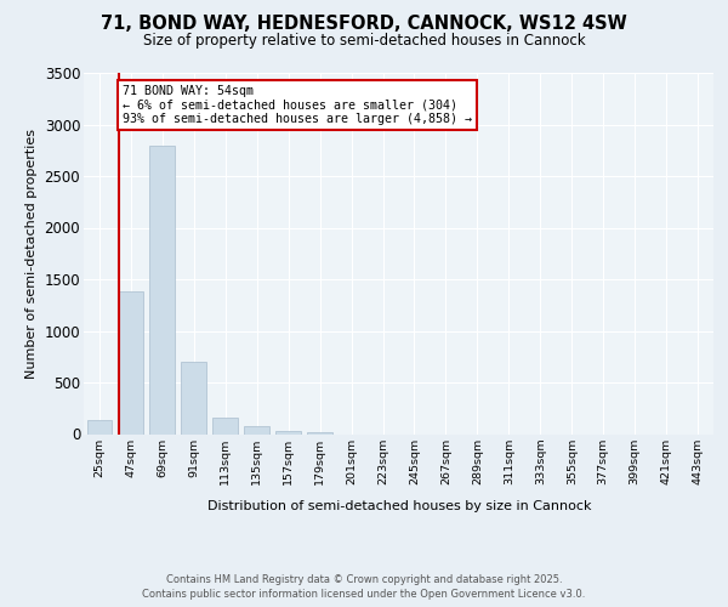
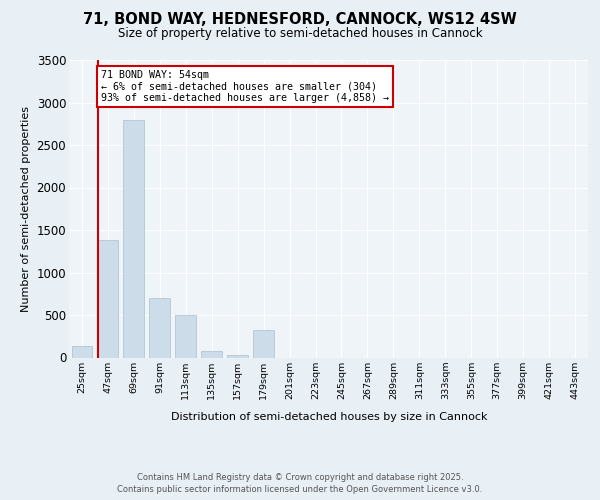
113sqm: 160 -> 500
179sqm: 20 -> 320
